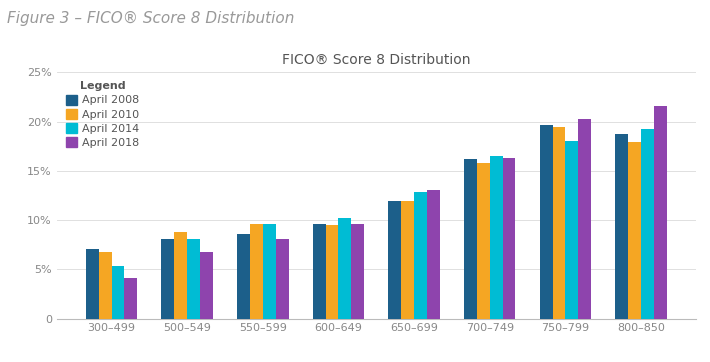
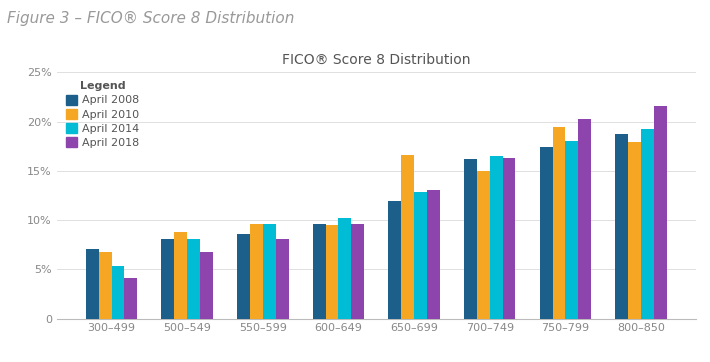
April 2010/650–699: 11.9% -> 16.6%
April 2010/700–749: 15.8% -> 15.0%
April 2008/750–799: 19.7% -> 17.4%
